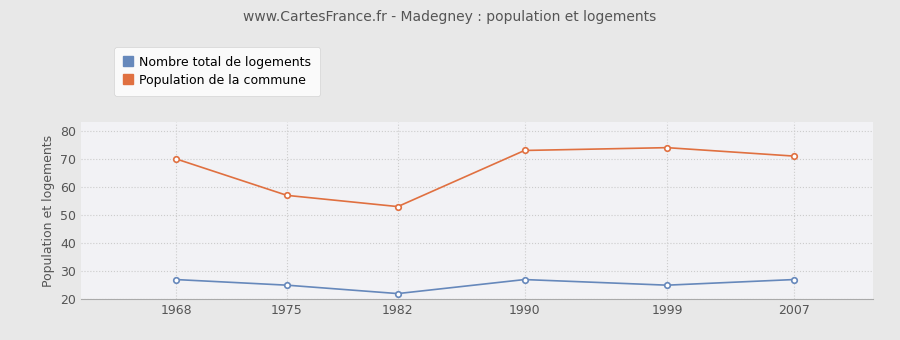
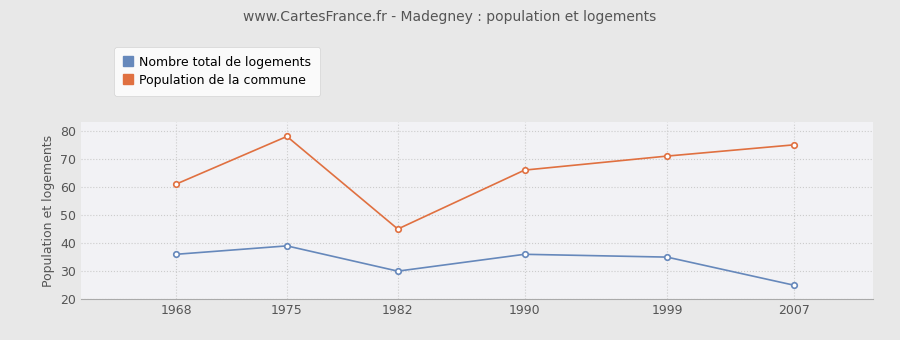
Nombre total de logements/1968: 27 -> 36
Population de la commune/1968: 70 -> 61
Nombre total de logements/1975: 25 -> 39
Population de la commune/1975: 57 -> 78
Nombre total de logements/1982: 22 -> 30
Population de la commune/1982: 53 -> 45
Nombre total de logements/1990: 27 -> 36
Population de la commune/1990: 73 -> 66
Nombre total de logements/1999: 25 -> 35
Population de la commune/1999: 74 -> 71
Nombre total de logements/2007: 27 -> 25
Population de la commune/2007: 71 -> 75
